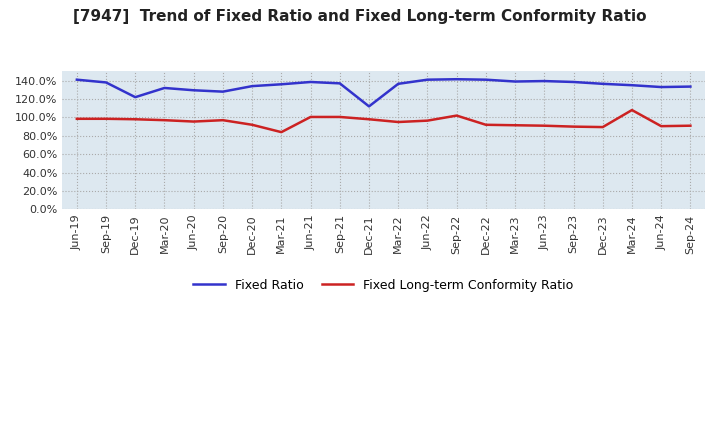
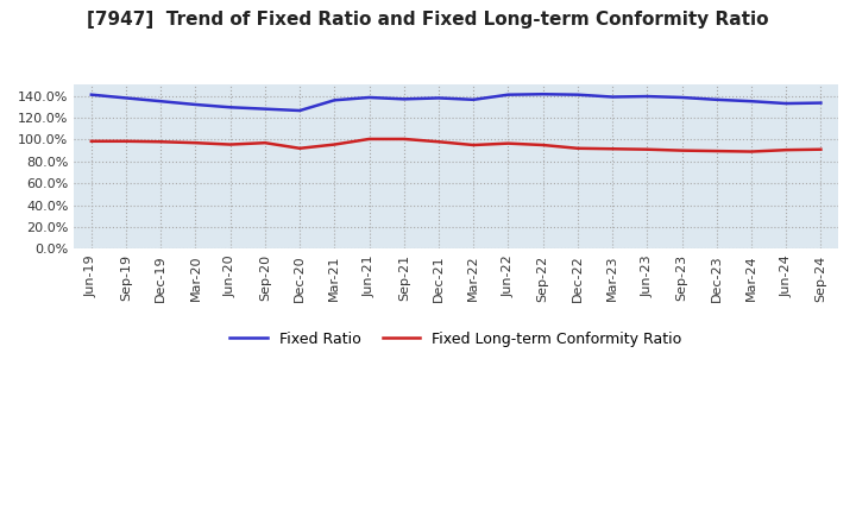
Fixed Ratio/Dec-19: 122% -> 135%
Fixed Ratio/Dec-20: 134% -> 126%
Fixed Long-term Conformity Ratio/Mar-21: 84% -> 96%
Fixed Ratio/Dec-21: 112% -> 138%
Fixed Long-term Conformity Ratio/Sep-22: 102% -> 95%
Fixed Long-term Conformity Ratio/Mar-24: 108% -> 89%
